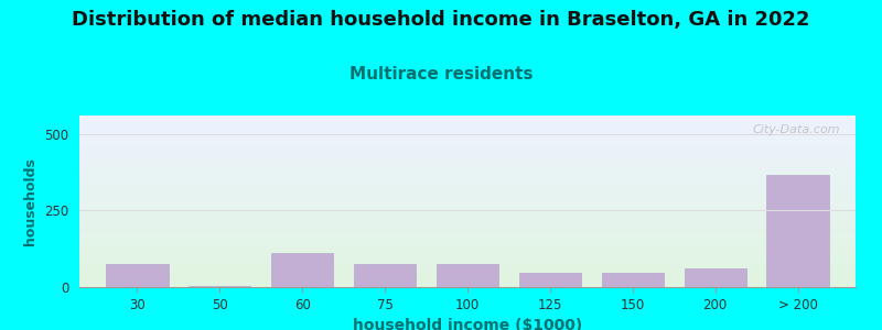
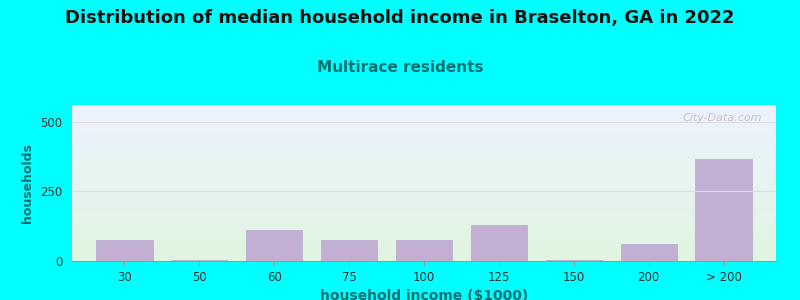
125: 45 -> 130
150: 45 -> 5
